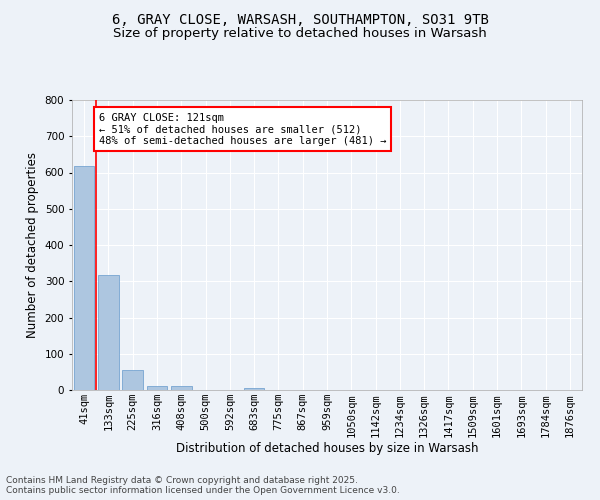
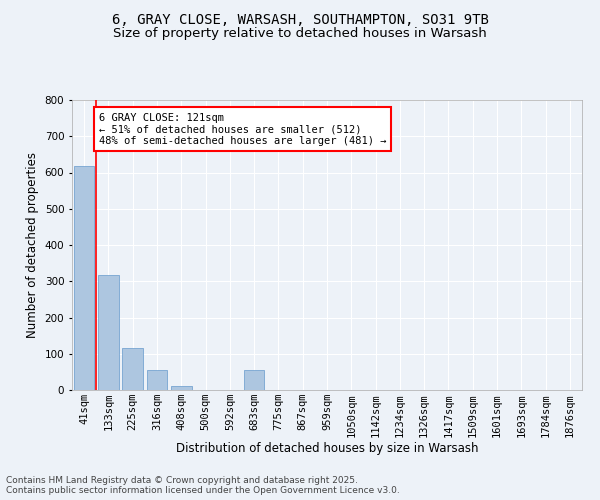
225sqm: 55 -> 115
316sqm: 10 -> 55
683sqm: 5 -> 55
